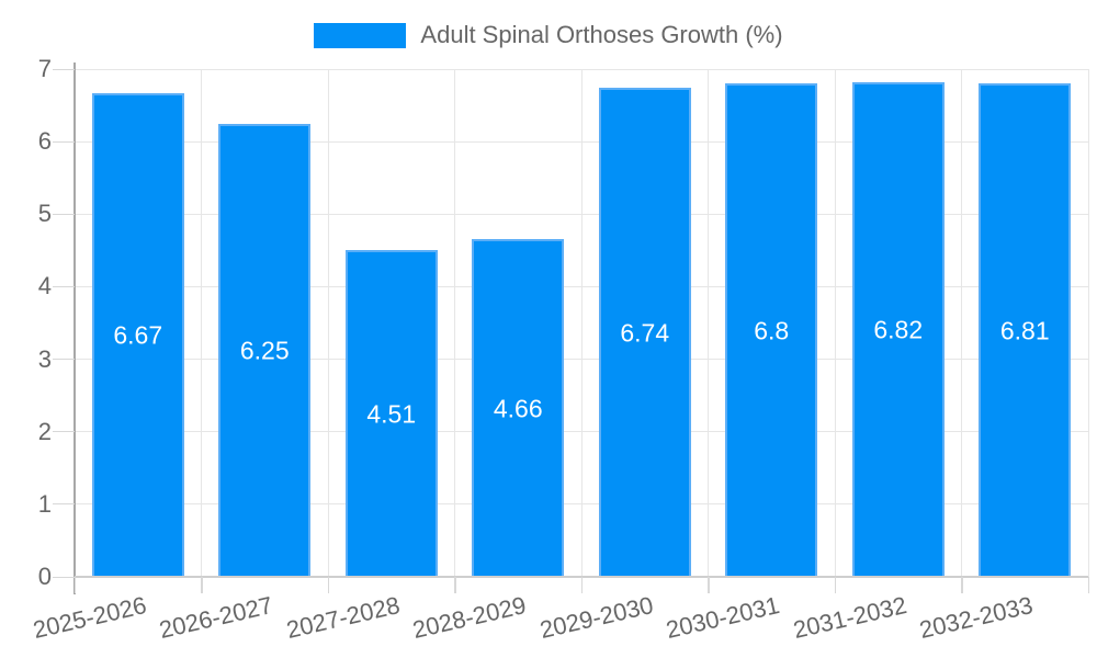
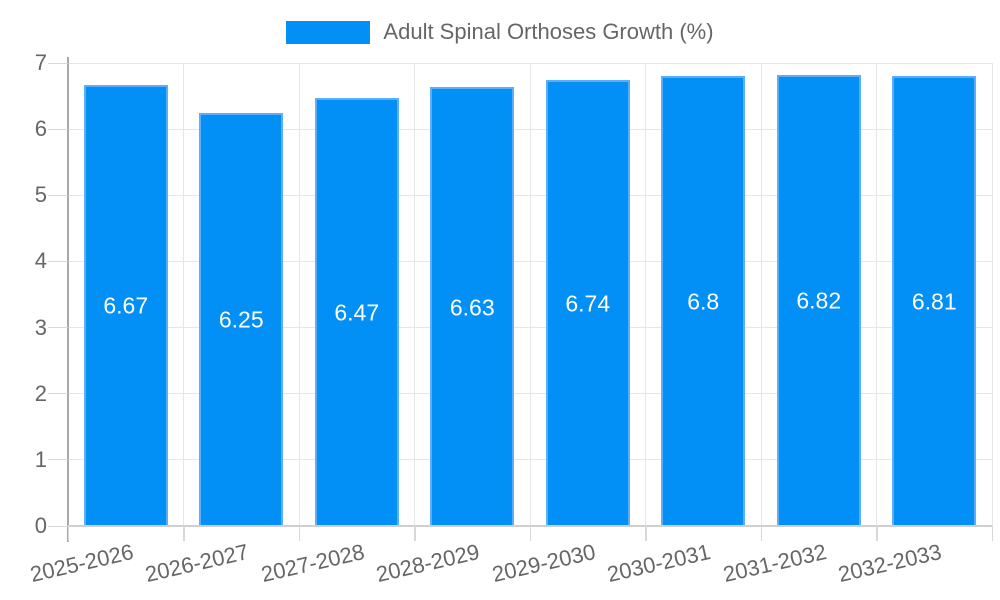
2027-2028: 4.51 -> 6.47
2028-2029: 4.66 -> 6.63
